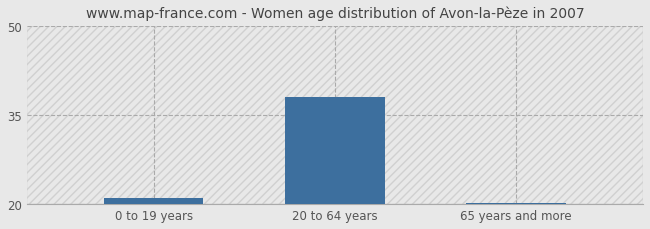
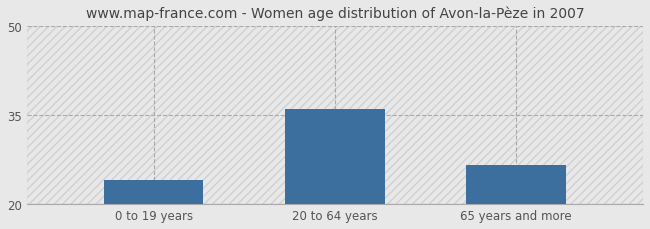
0 to 19 years: 21.0 -> 24.0
20 to 64 years: 38.0 -> 36.0
65 years and more: 20.2 -> 26.6
